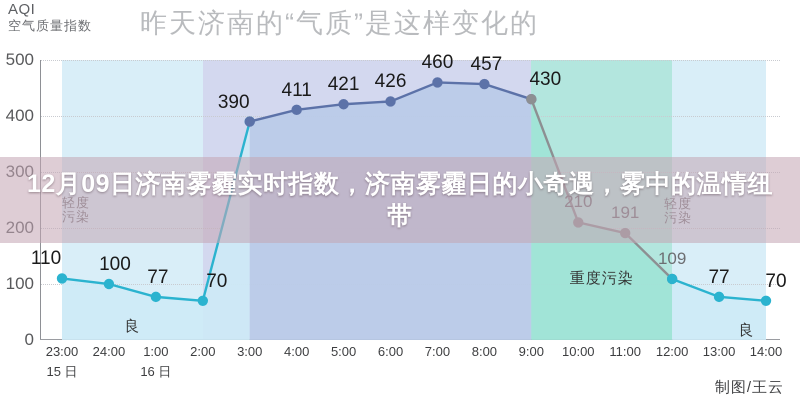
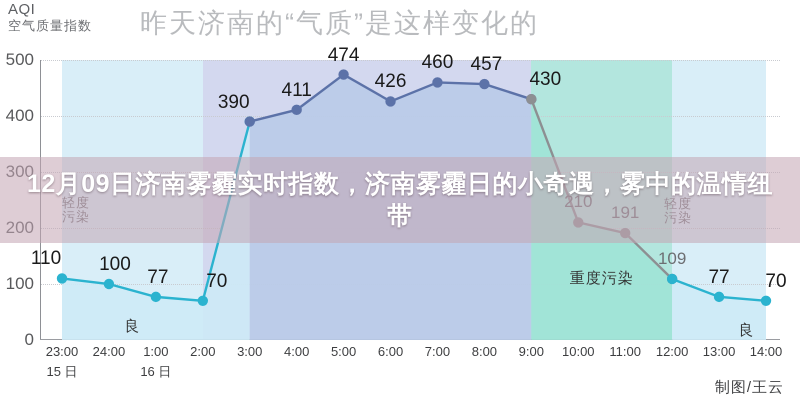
5:00: 421 -> 474
